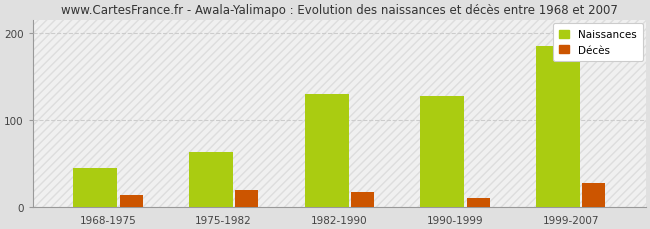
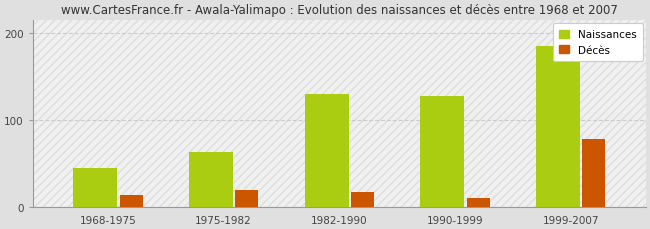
Décès/1999-2007: 28 -> 78
